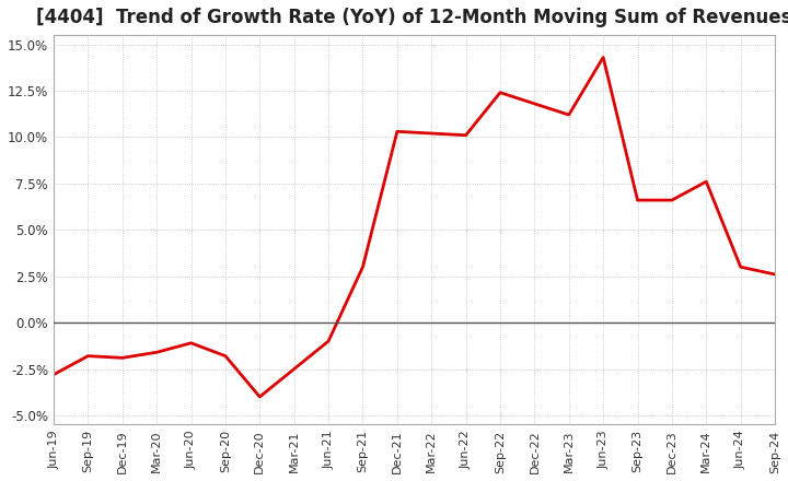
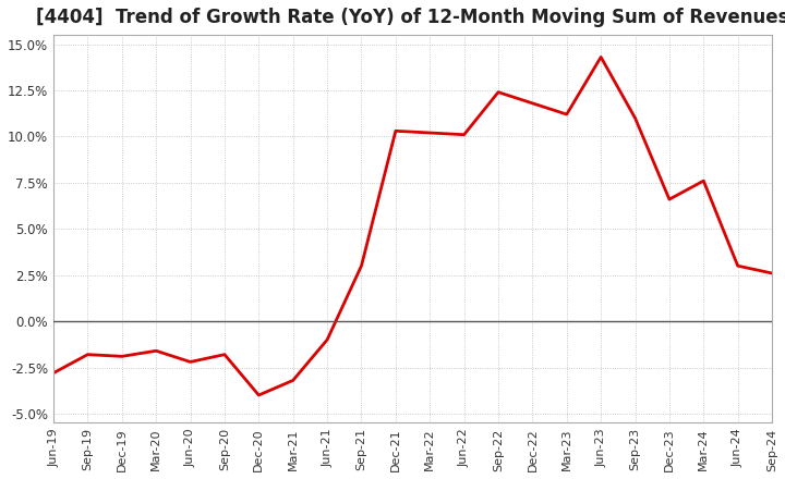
Jun-20: -1.1% -> -2.2%
Mar-21: -2.5% -> -3.2%
Sep-23: 6.6% -> 11.0%
